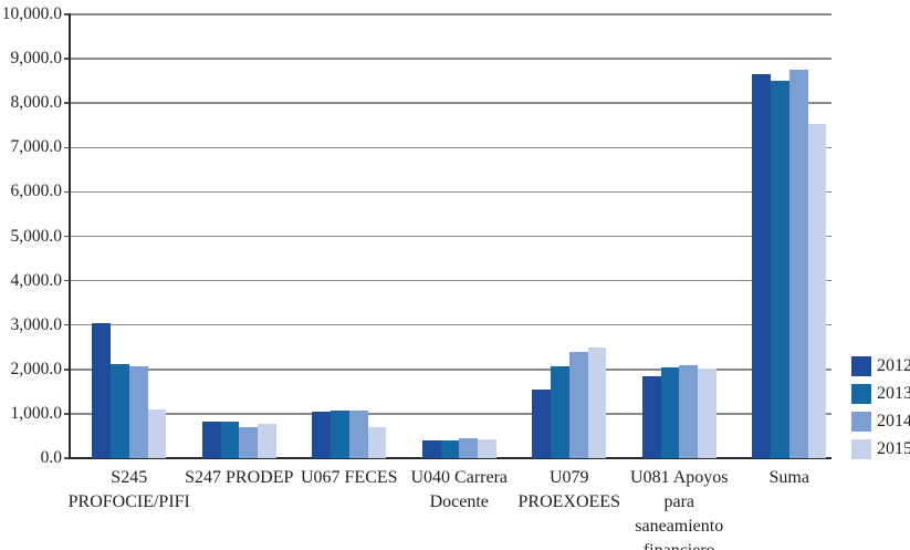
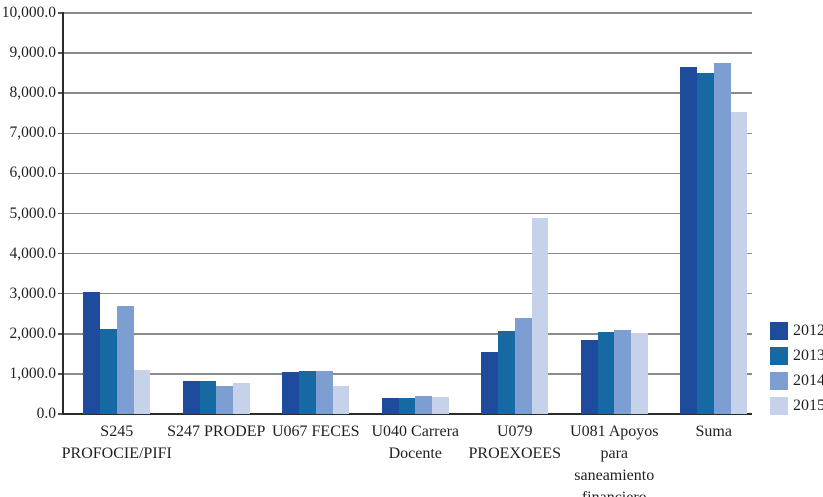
2014/S245 PROFOCIE/PIFI: 2100 -> 2700
2015/U079 PROEXOEES: 2500 -> 4900
